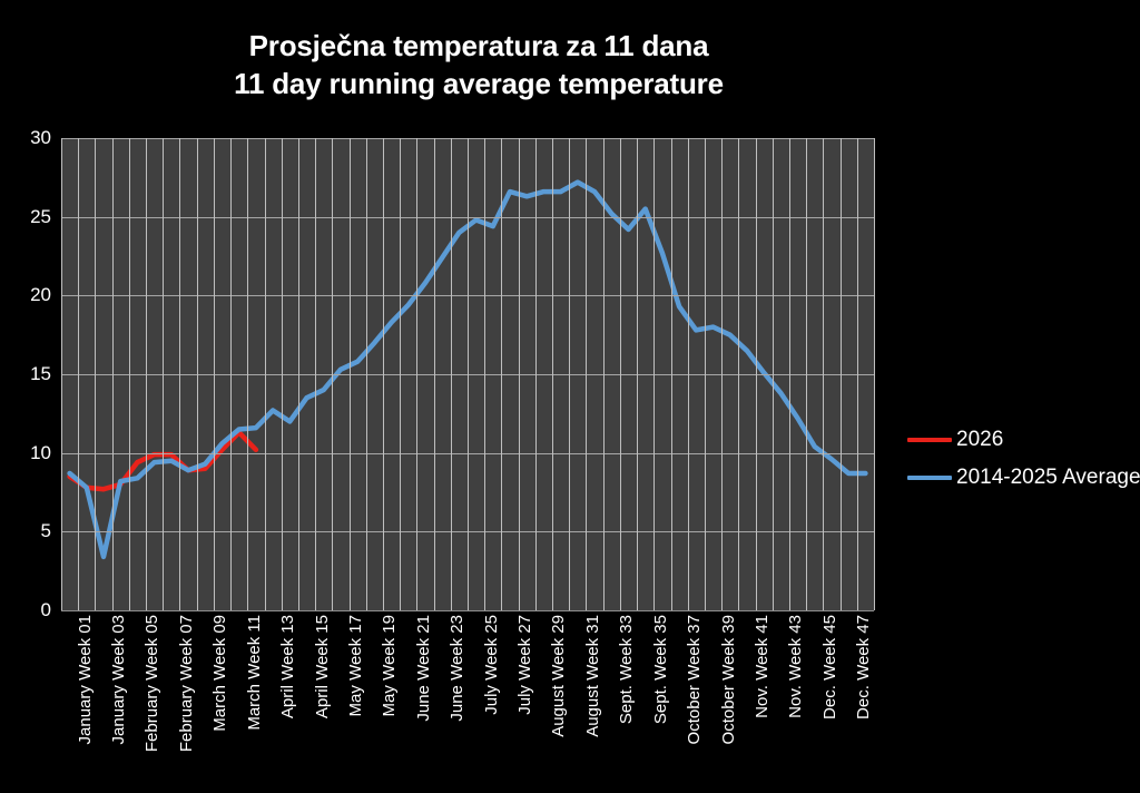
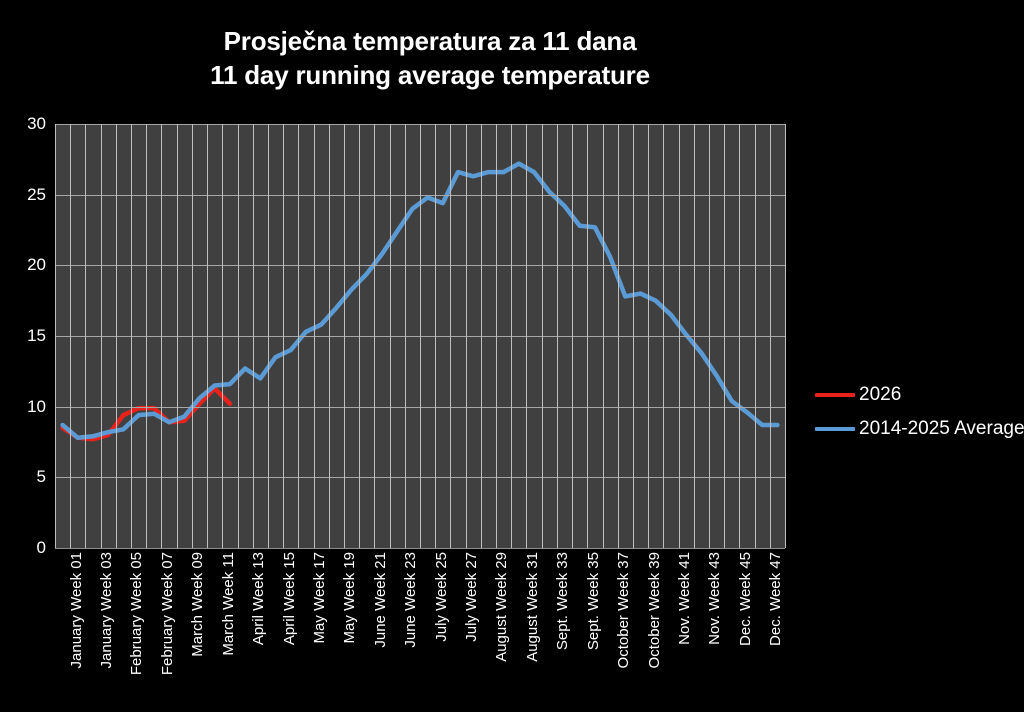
2014-2025 Average/January Week 03: 3.4 -> 7.9
2014-2025 Average/Sept. Week 35: 25.5 -> 22.8
2014-2025 Average/October Week 37: 19.3 -> 20.6
